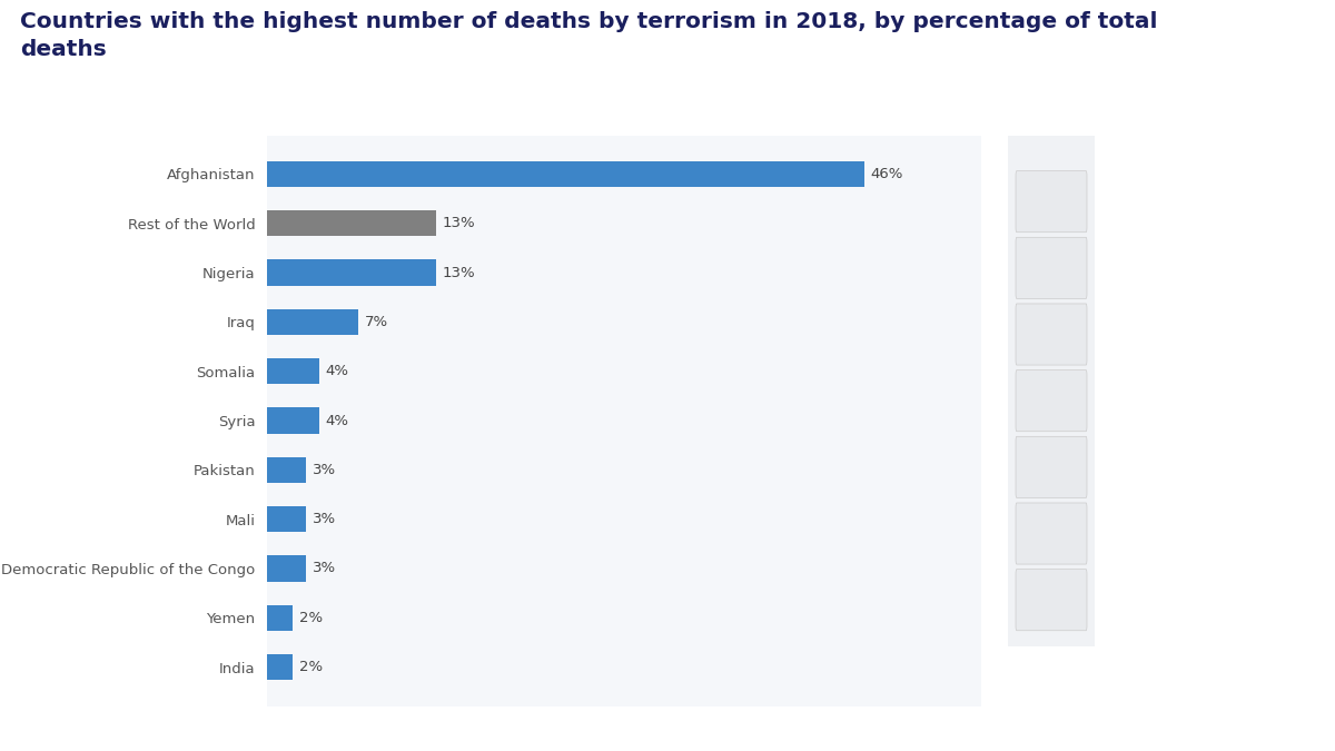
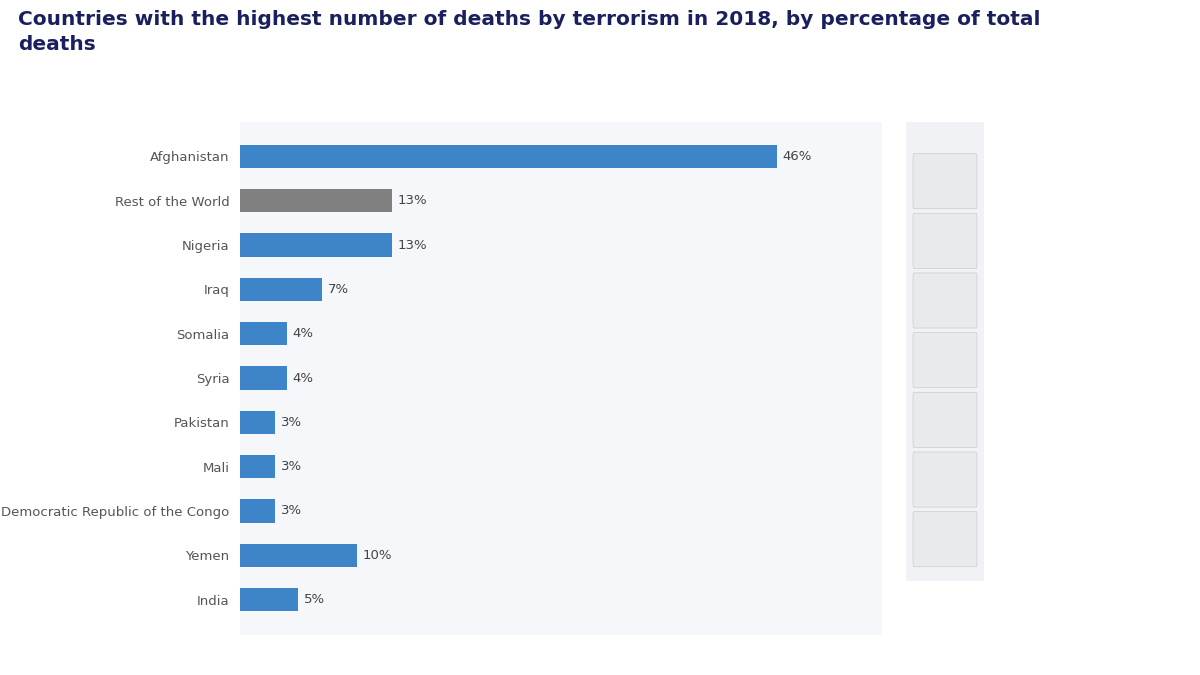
Yemen: 2% -> 10%
India: 2% -> 5%
